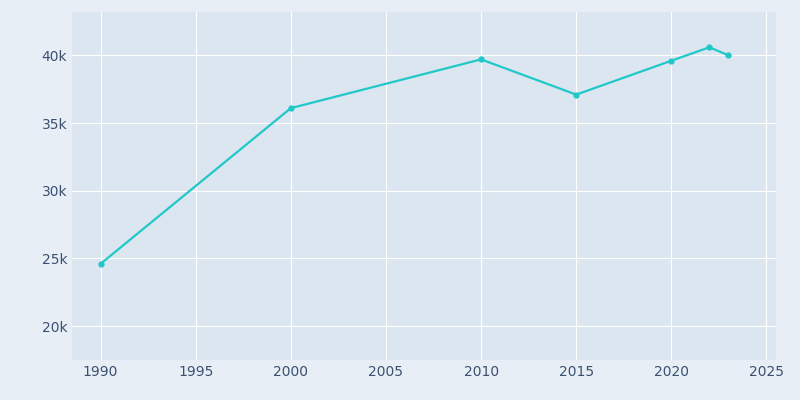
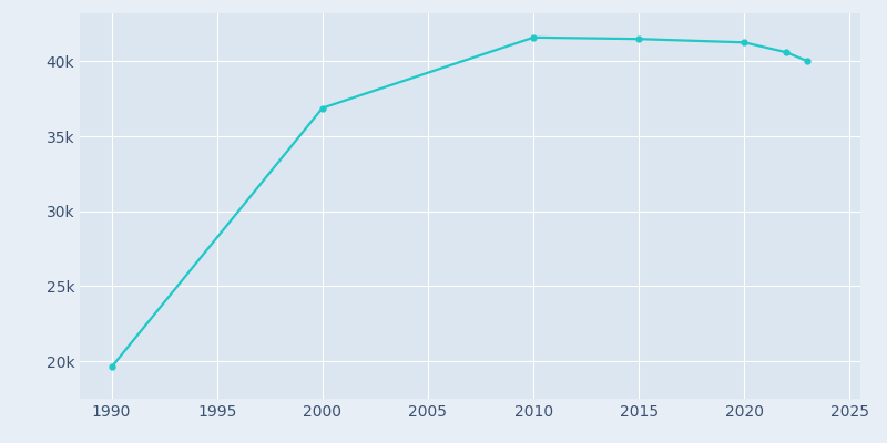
1990: 24.6k -> 19.6k
2000: 36.1k -> 36.9k
2010: 39.7k -> 41.6k
2015: 37.1k -> 41.5k
2020: 39.6k -> 41.3k
